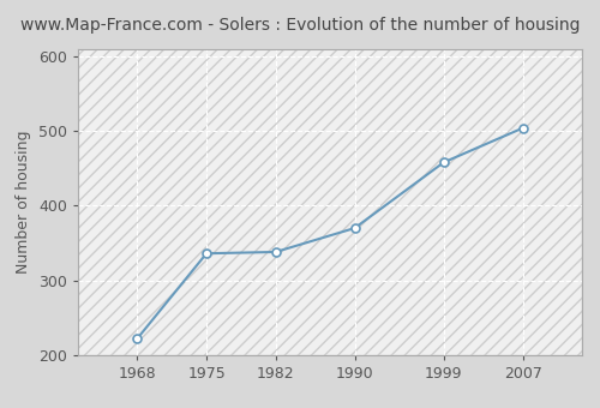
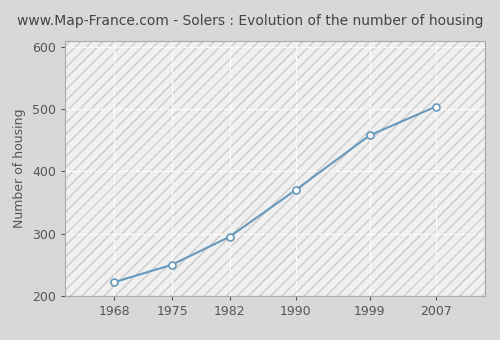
1975: 336 -> 250
1982: 338 -> 295
